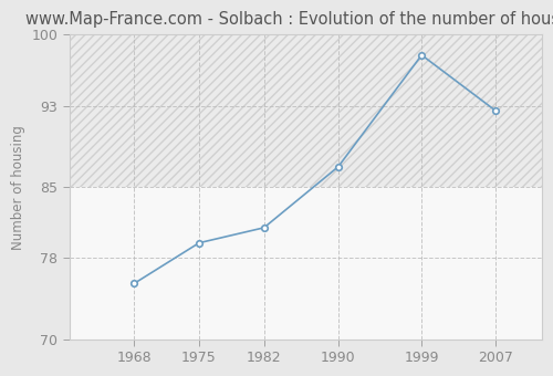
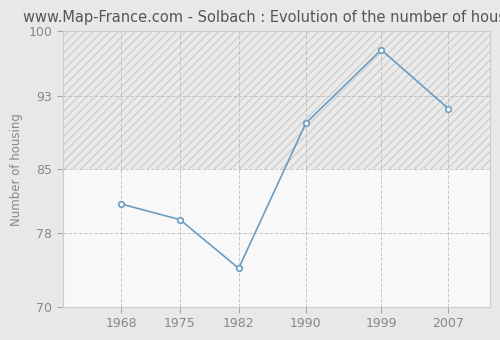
1968: 75.5 -> 81.2
1982: 81.0 -> 74.2
1990: 87.0 -> 90.0
2007: 92.5 -> 91.6
